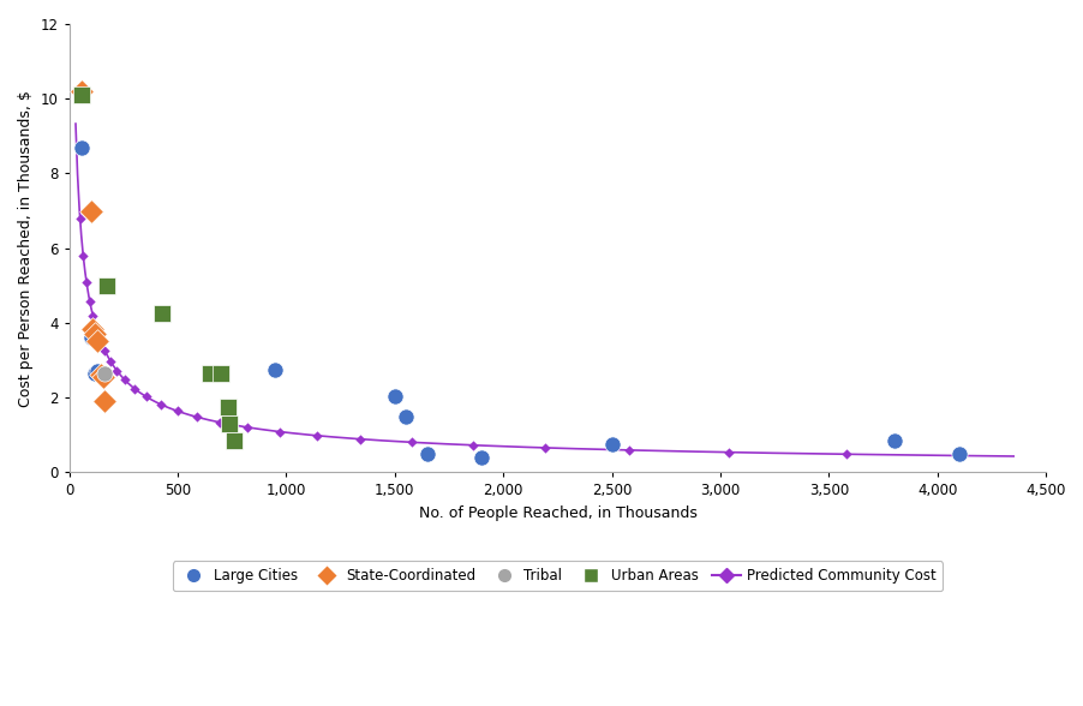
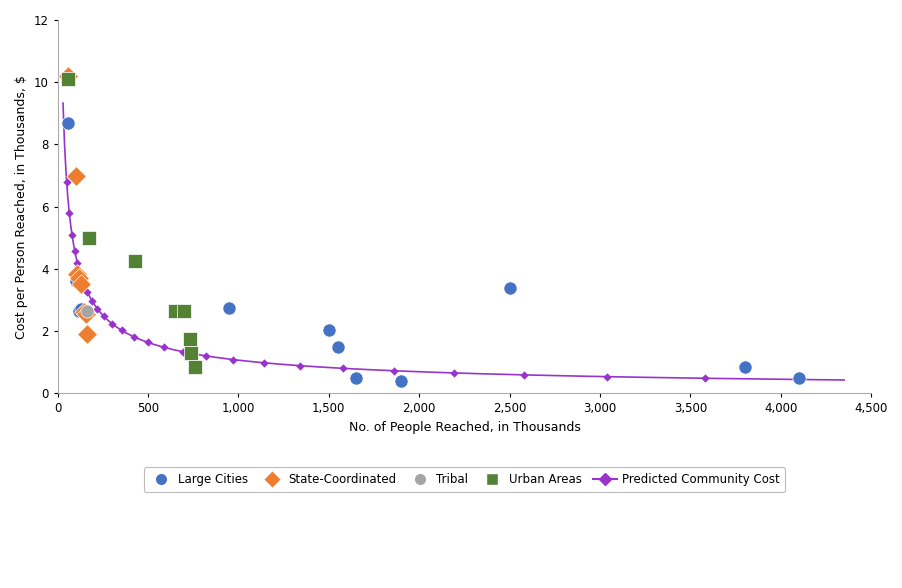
Large Cities/2,500: 0.75 -> 3.40
